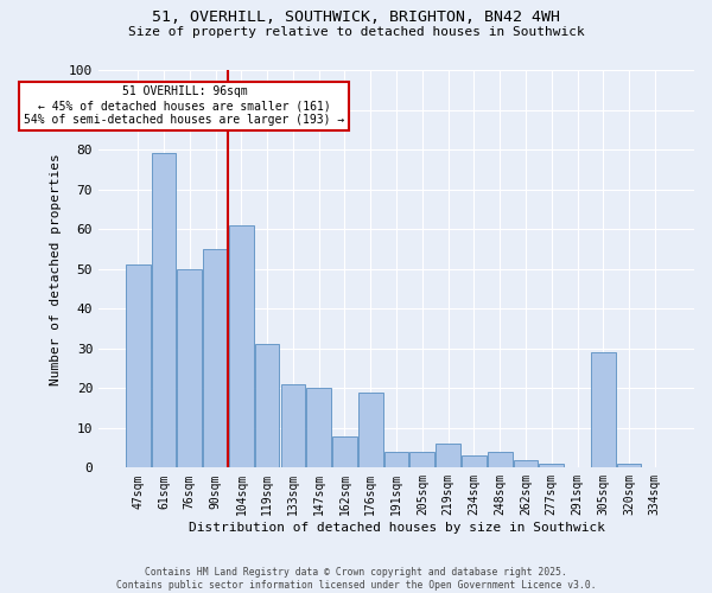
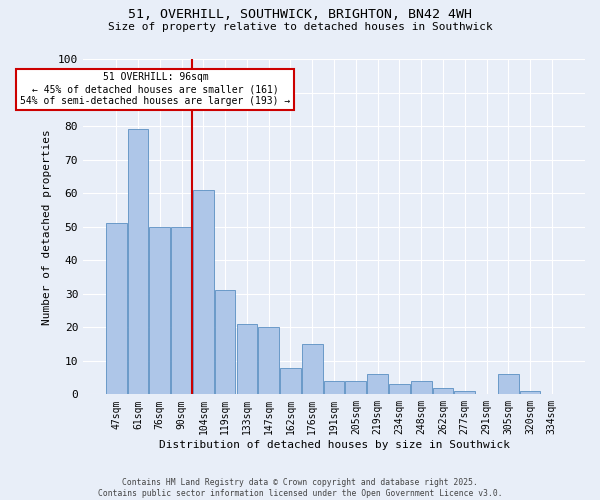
90sqm: 55 -> 50
176sqm: 19 -> 15
305sqm: 29 -> 6
